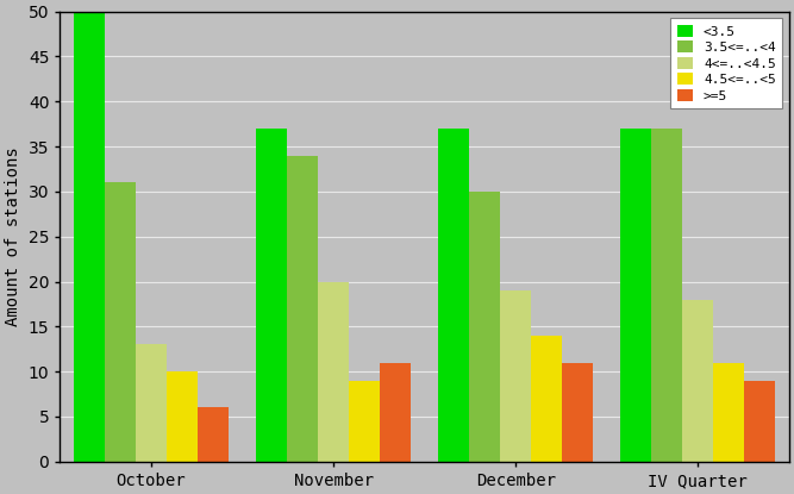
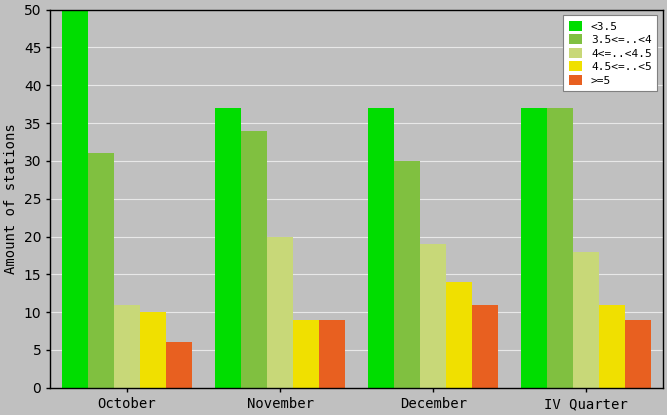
4<=..<4.5/October: 13 -> 11
>=5/November: 11 -> 9
